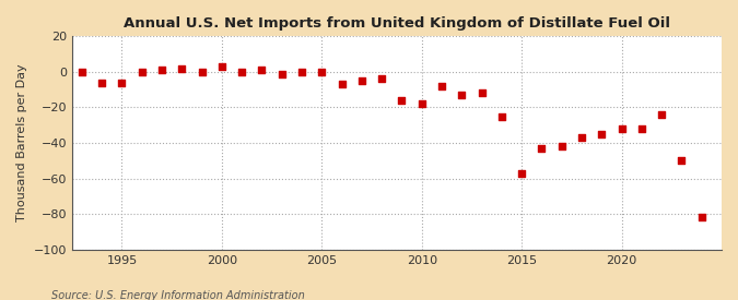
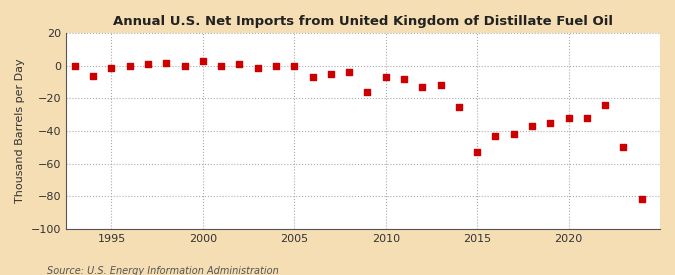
1995: -6 -> -1
2010: -18 -> -7
2015: -57 -> -53
